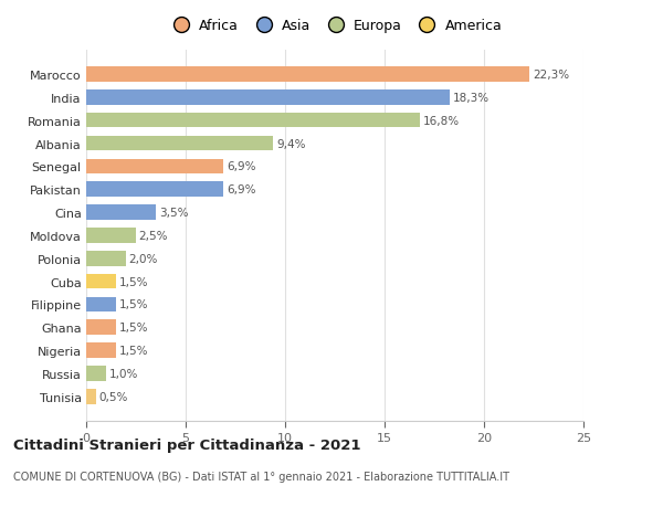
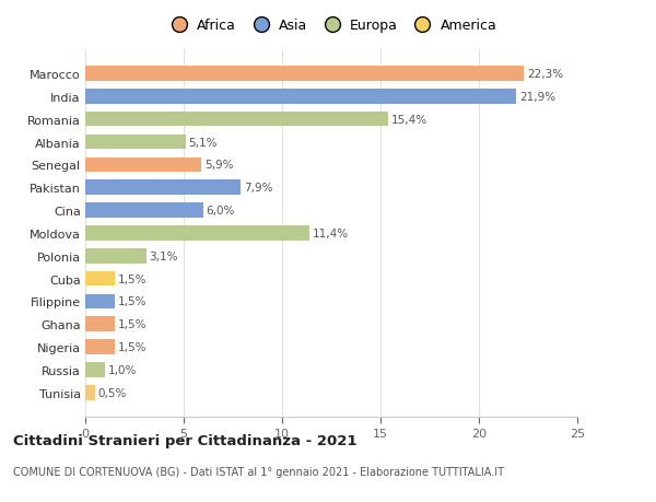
India: 18,3% -> 21,9%
Romania: 16,8% -> 15,4%
Albania: 9,4% -> 5,1%
Senegal: 6,9% -> 5,9%
Pakistan: 6,9% -> 7,9%
Cina: 3,5% -> 6,0%
Moldova: 2,5% -> 11,4%
Polonia: 2,0% -> 3,1%
